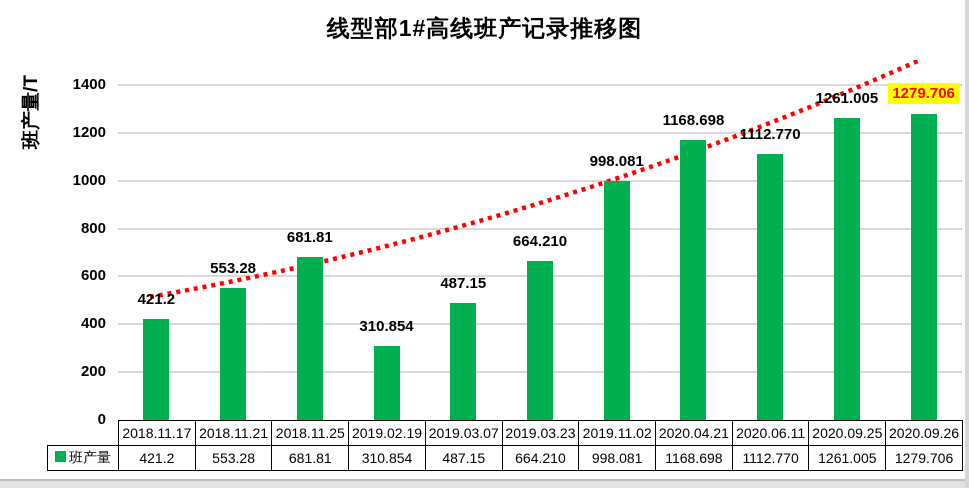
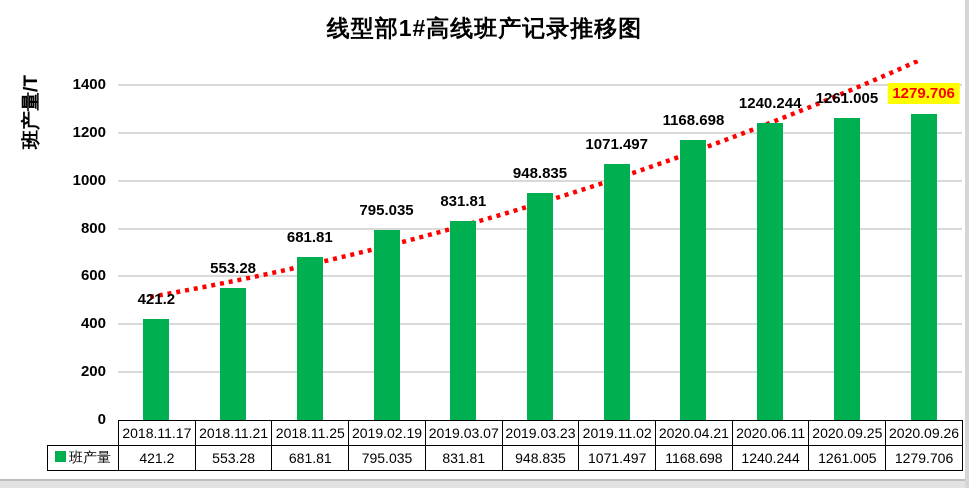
2019.02.19: 310.854 -> 795.035
2019.03.07: 487.15 -> 831.81
2019.03.23: 664.210 -> 948.835
2019.11.02: 998.081 -> 1071.497
2020.06.11: 1112.770 -> 1240.244
